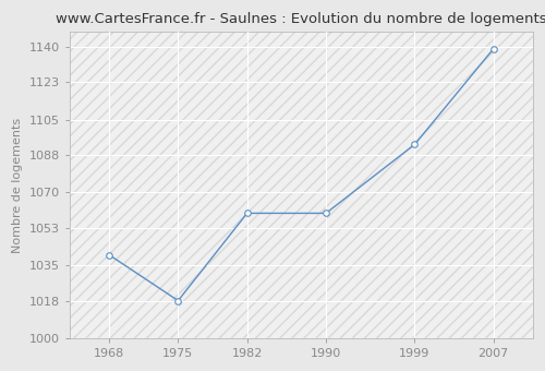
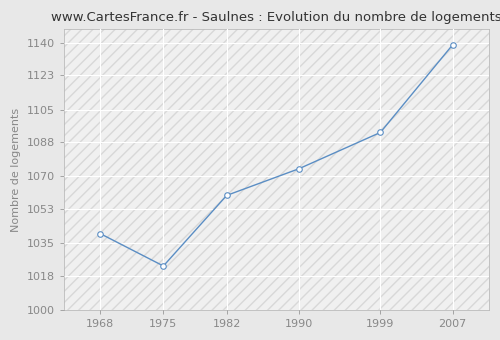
1975: 1018 -> 1023
1990: 1060 -> 1074
